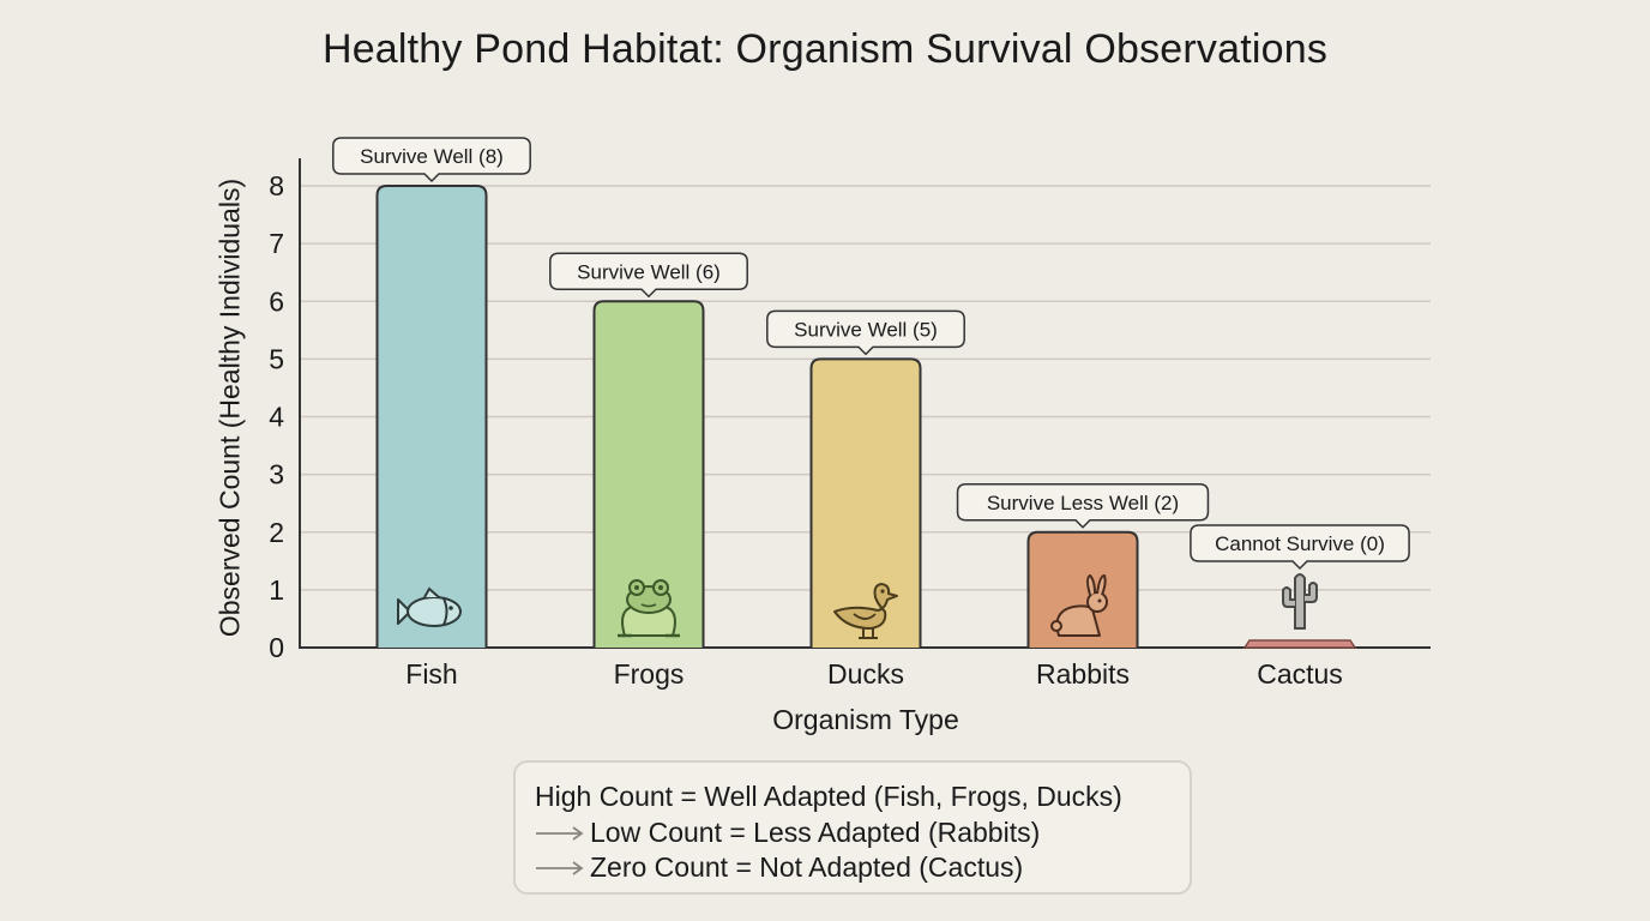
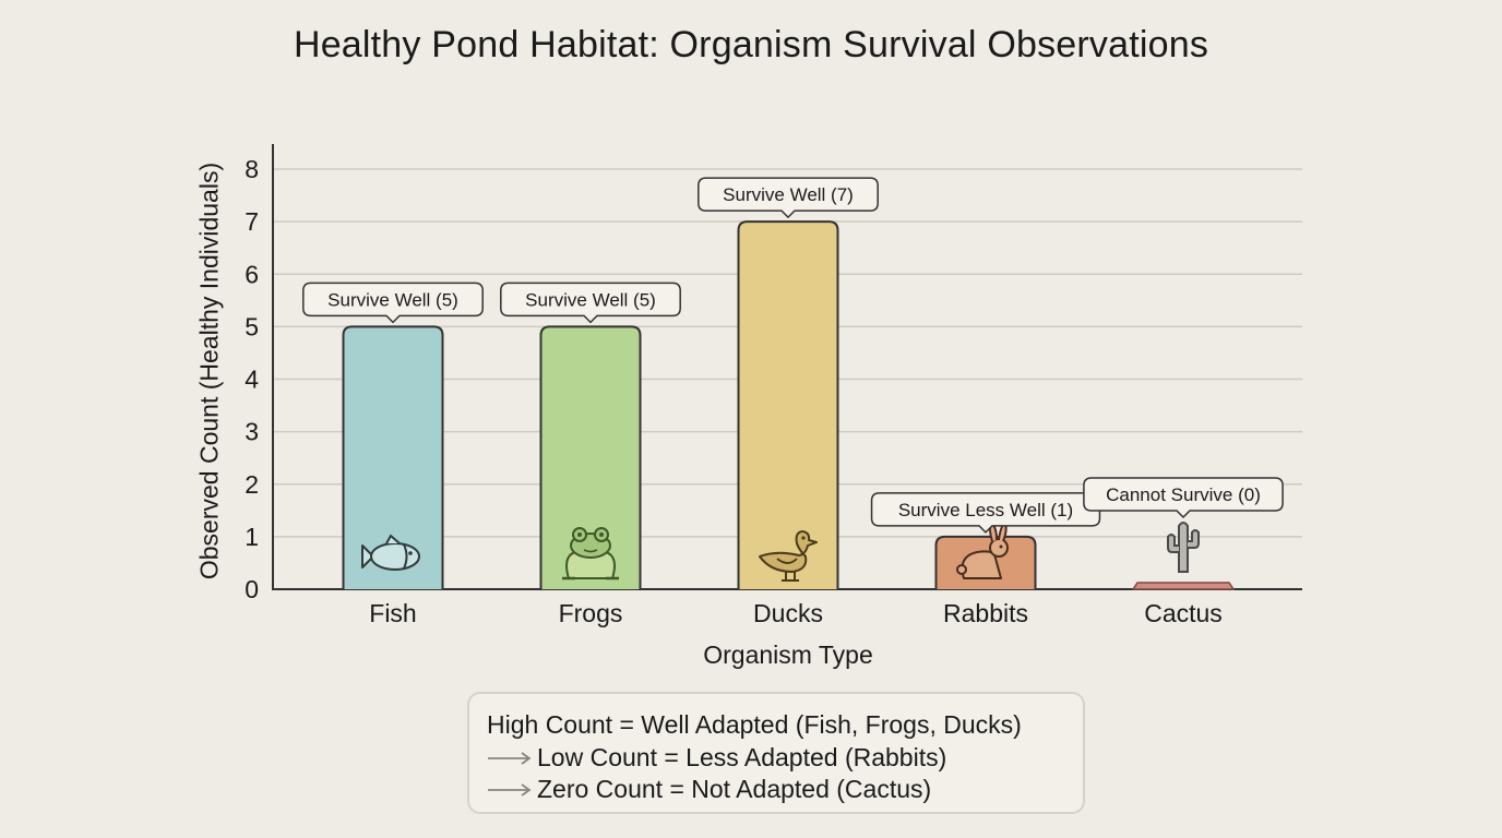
Fish: 8 -> 5
Frogs: 6 -> 5
Ducks: 5 -> 7
Rabbits: 2 -> 1
